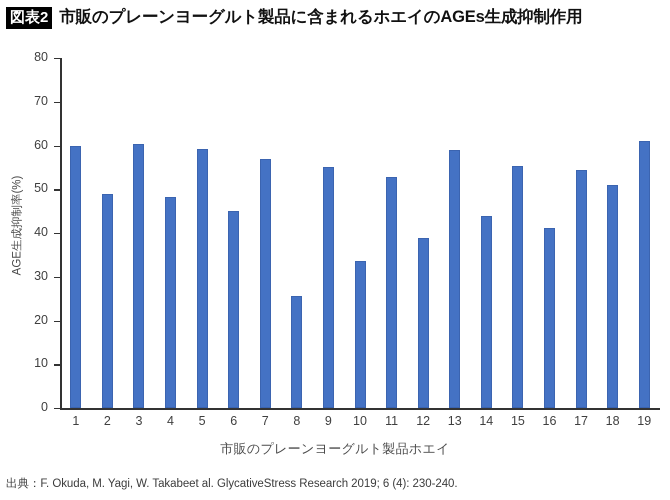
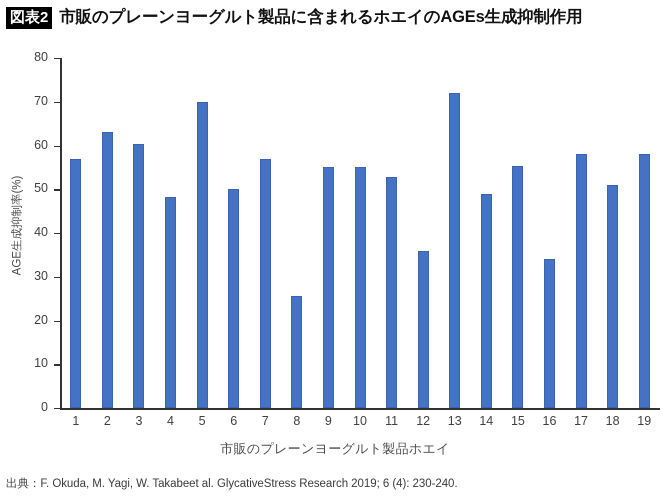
1: 60 -> 57
2: 49 -> 63
5: 59 -> 70
6: 45 -> 50
10: 34 -> 55
12: 39 -> 36
13: 59 -> 72
14: 44 -> 49
16: 41 -> 34
17: 54 -> 58
19: 61 -> 58
